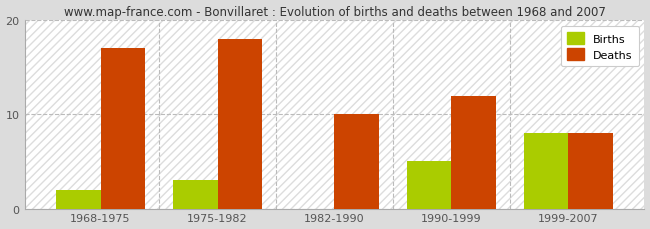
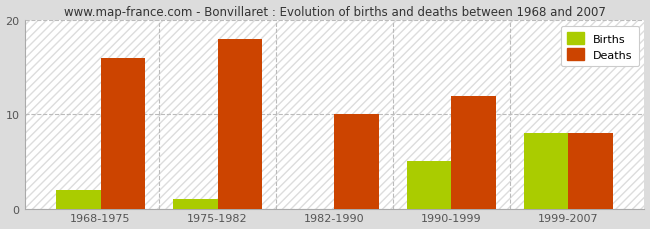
Deaths/1968-1975: 17 -> 16
Births/1975-1982: 3 -> 1
